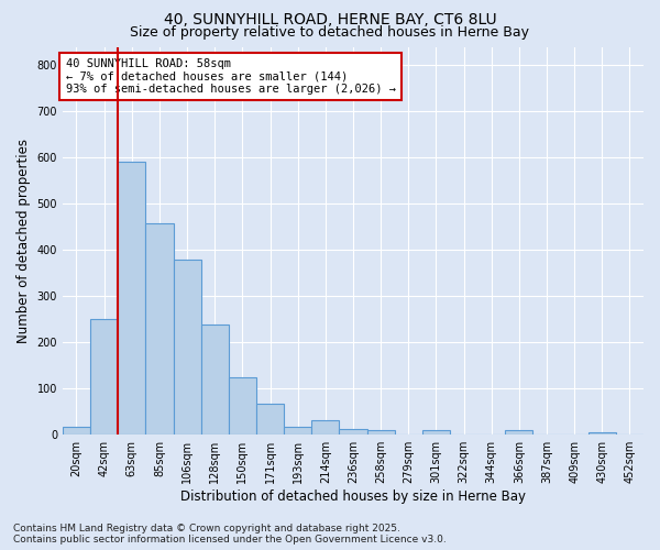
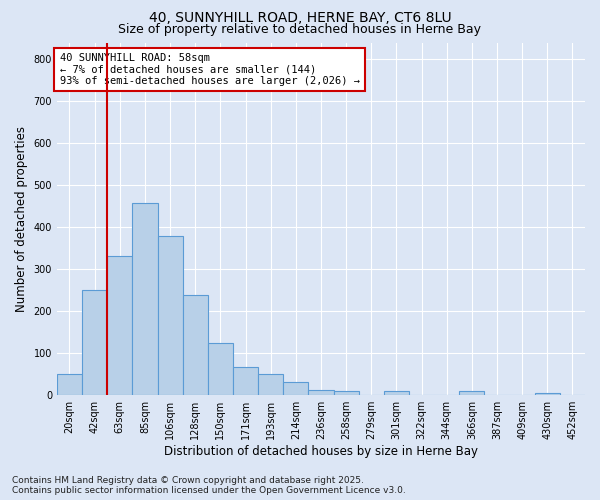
20sqm: 17 -> 50
63sqm: 590 -> 330
193sqm: 17 -> 50
